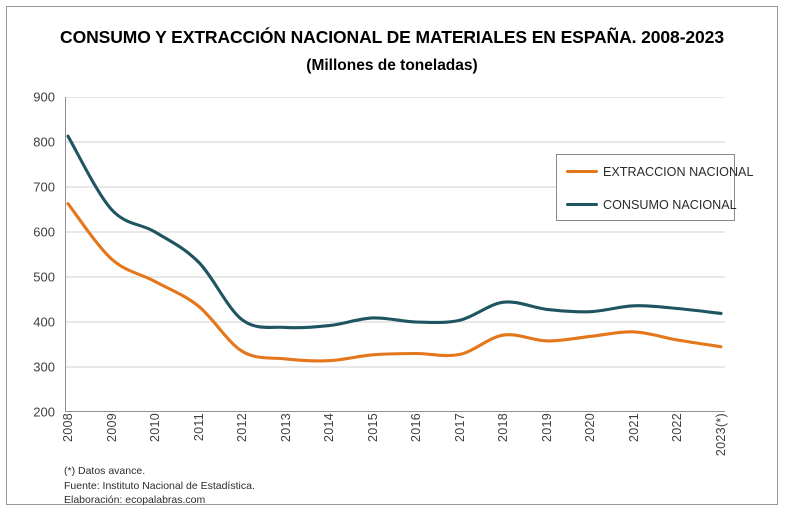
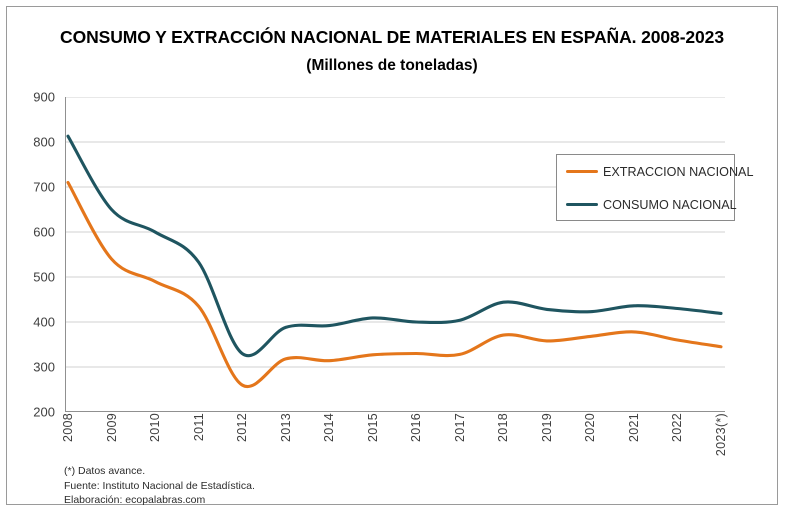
EXTRACCION NACIONAL/2008: 660 -> 710
EXTRACCION NACIONAL/2012: 340 -> 260
CONSUMO NACIONAL/2012: 400 -> 330
